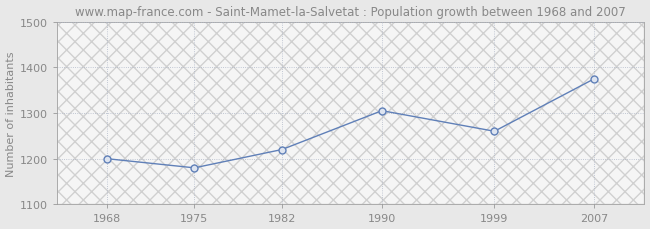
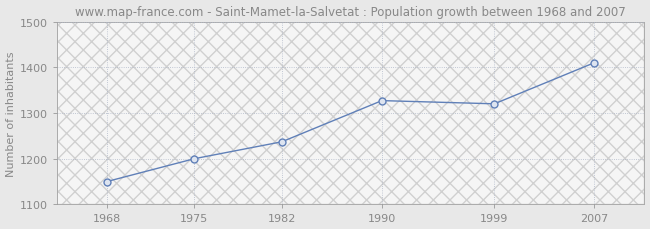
1968: 1200 -> 1150
1975: 1180 -> 1200
1982: 1220 -> 1237
1990: 1305 -> 1327
1999: 1260 -> 1320
2007: 1375 -> 1410
